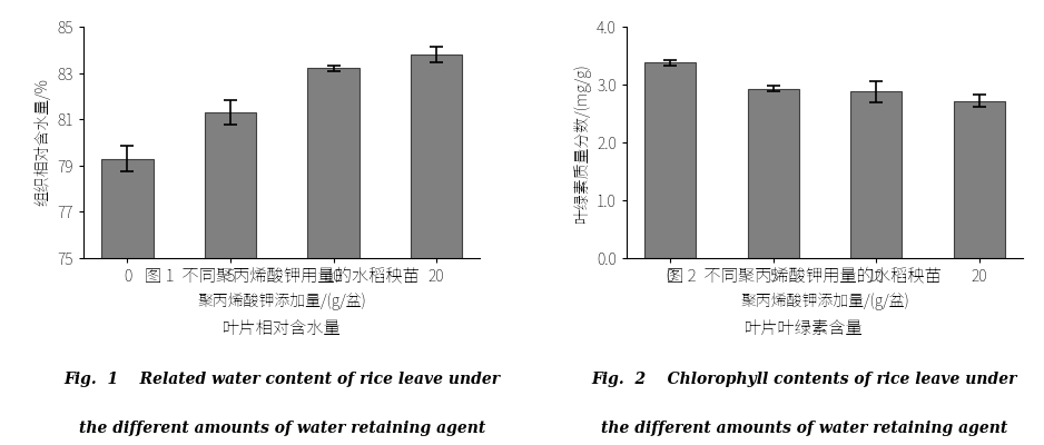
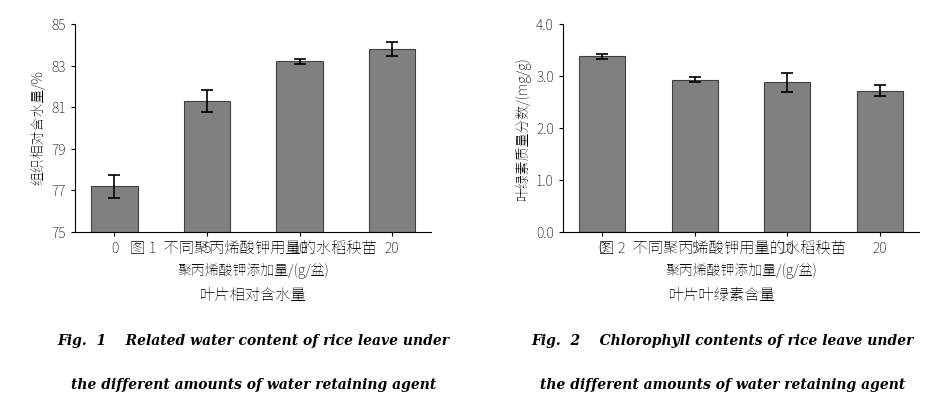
0: 79.3 -> 77.2
